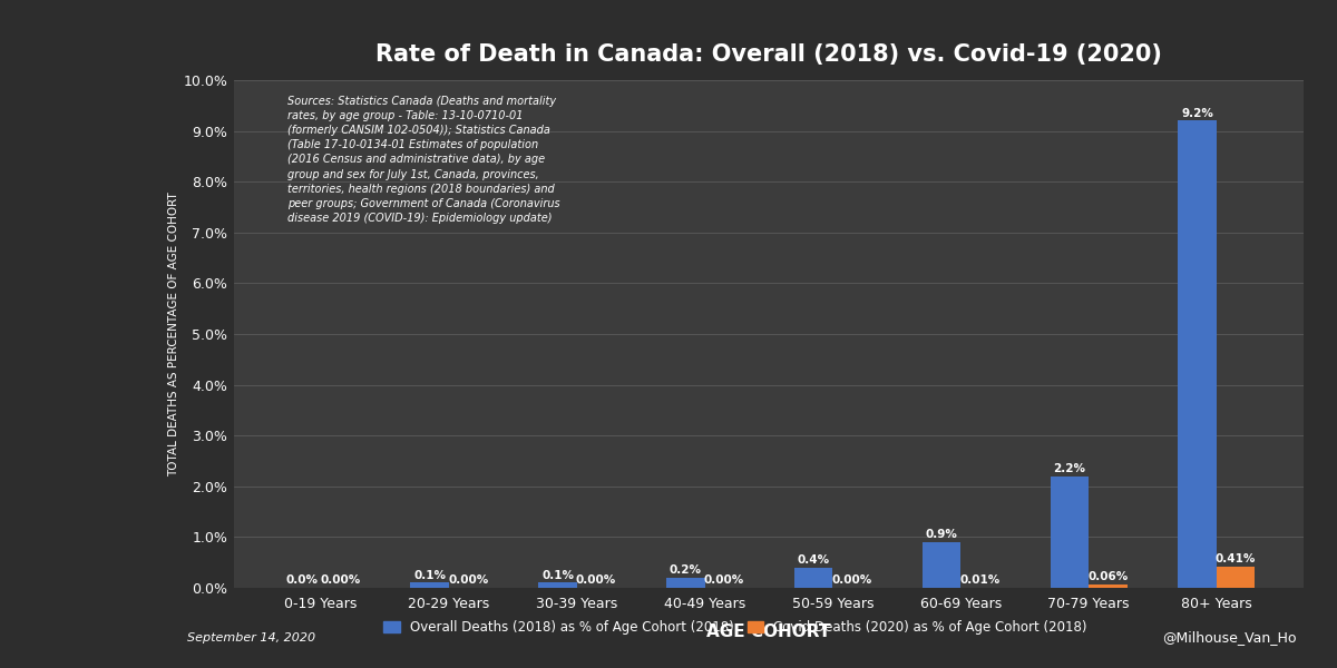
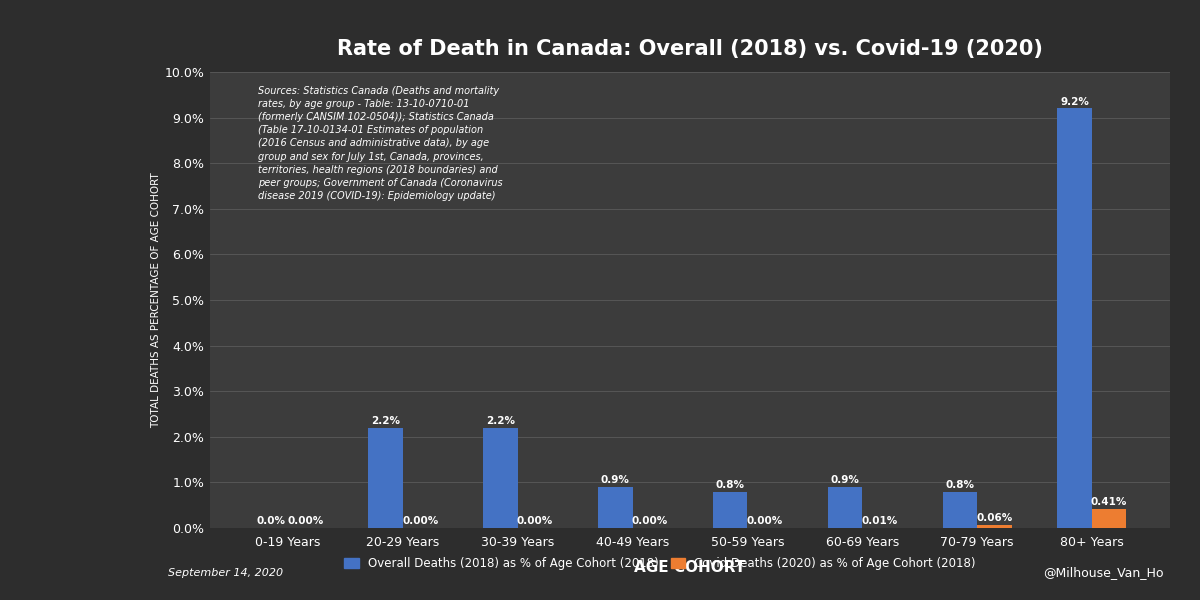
Overall Deaths (2018) as % of Age Cohort (2018)/20-29 Years: 0.1% -> 2.2%
Overall Deaths (2018) as % of Age Cohort (2018)/30-39 Years: 0.1% -> 2.2%
Overall Deaths (2018) as % of Age Cohort (2018)/40-49 Years: 0.2% -> 0.9%
Overall Deaths (2018) as % of Age Cohort (2018)/50-59 Years: 0.4% -> 0.8%
Overall Deaths (2018) as % of Age Cohort (2018)/70-79 Years: 2.2% -> 0.8%
